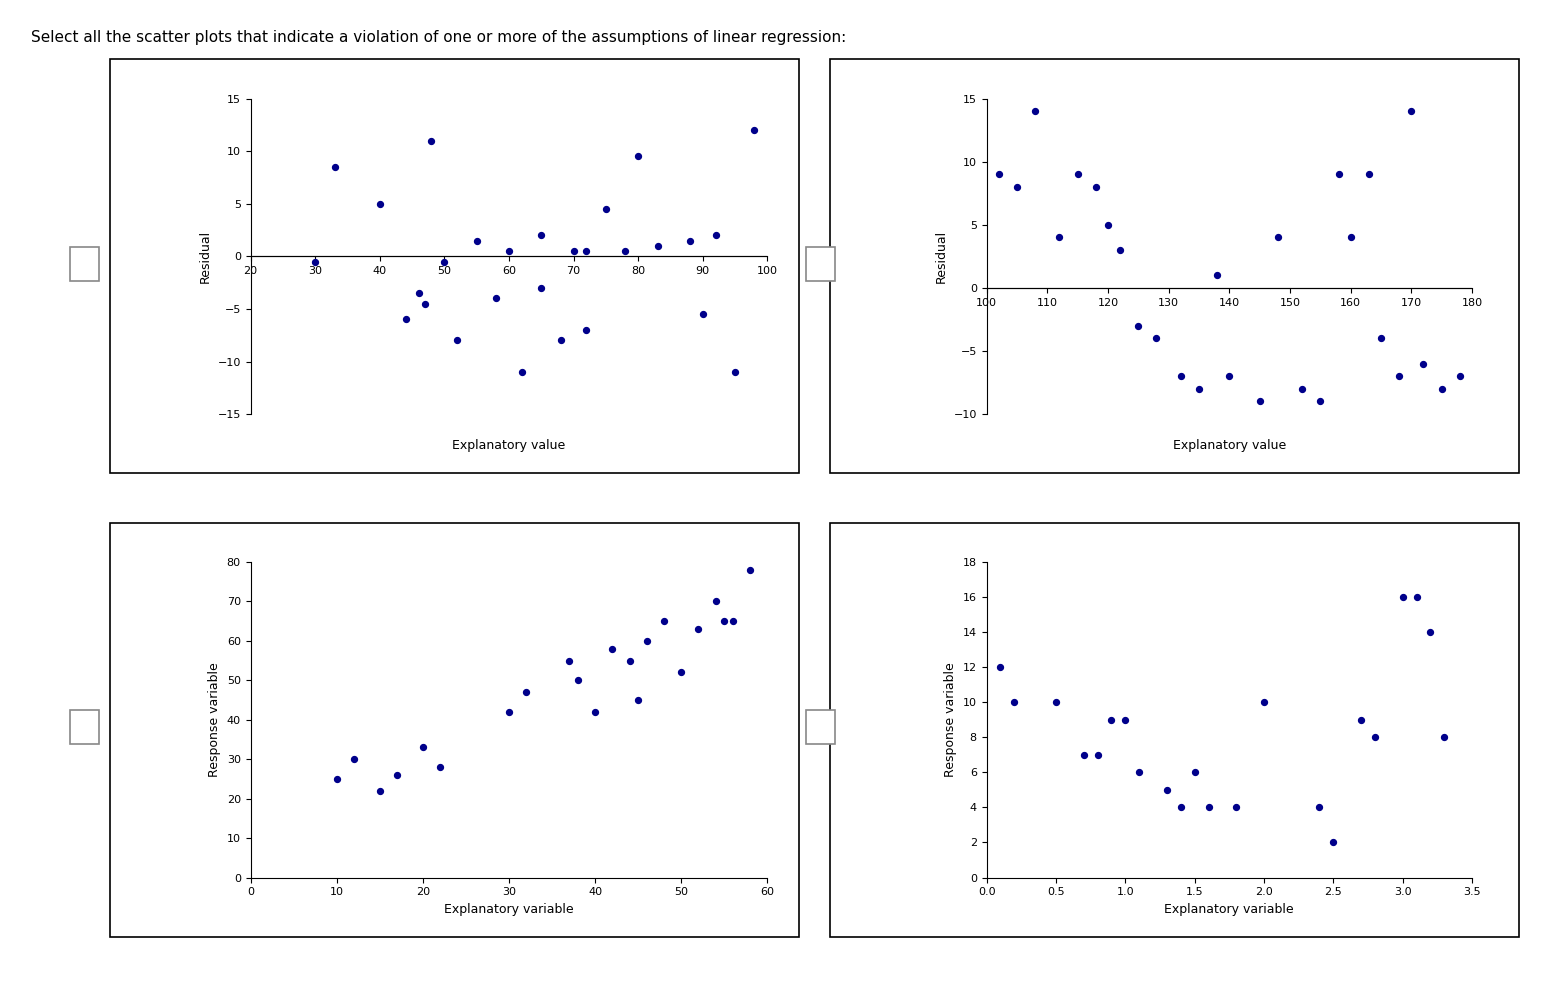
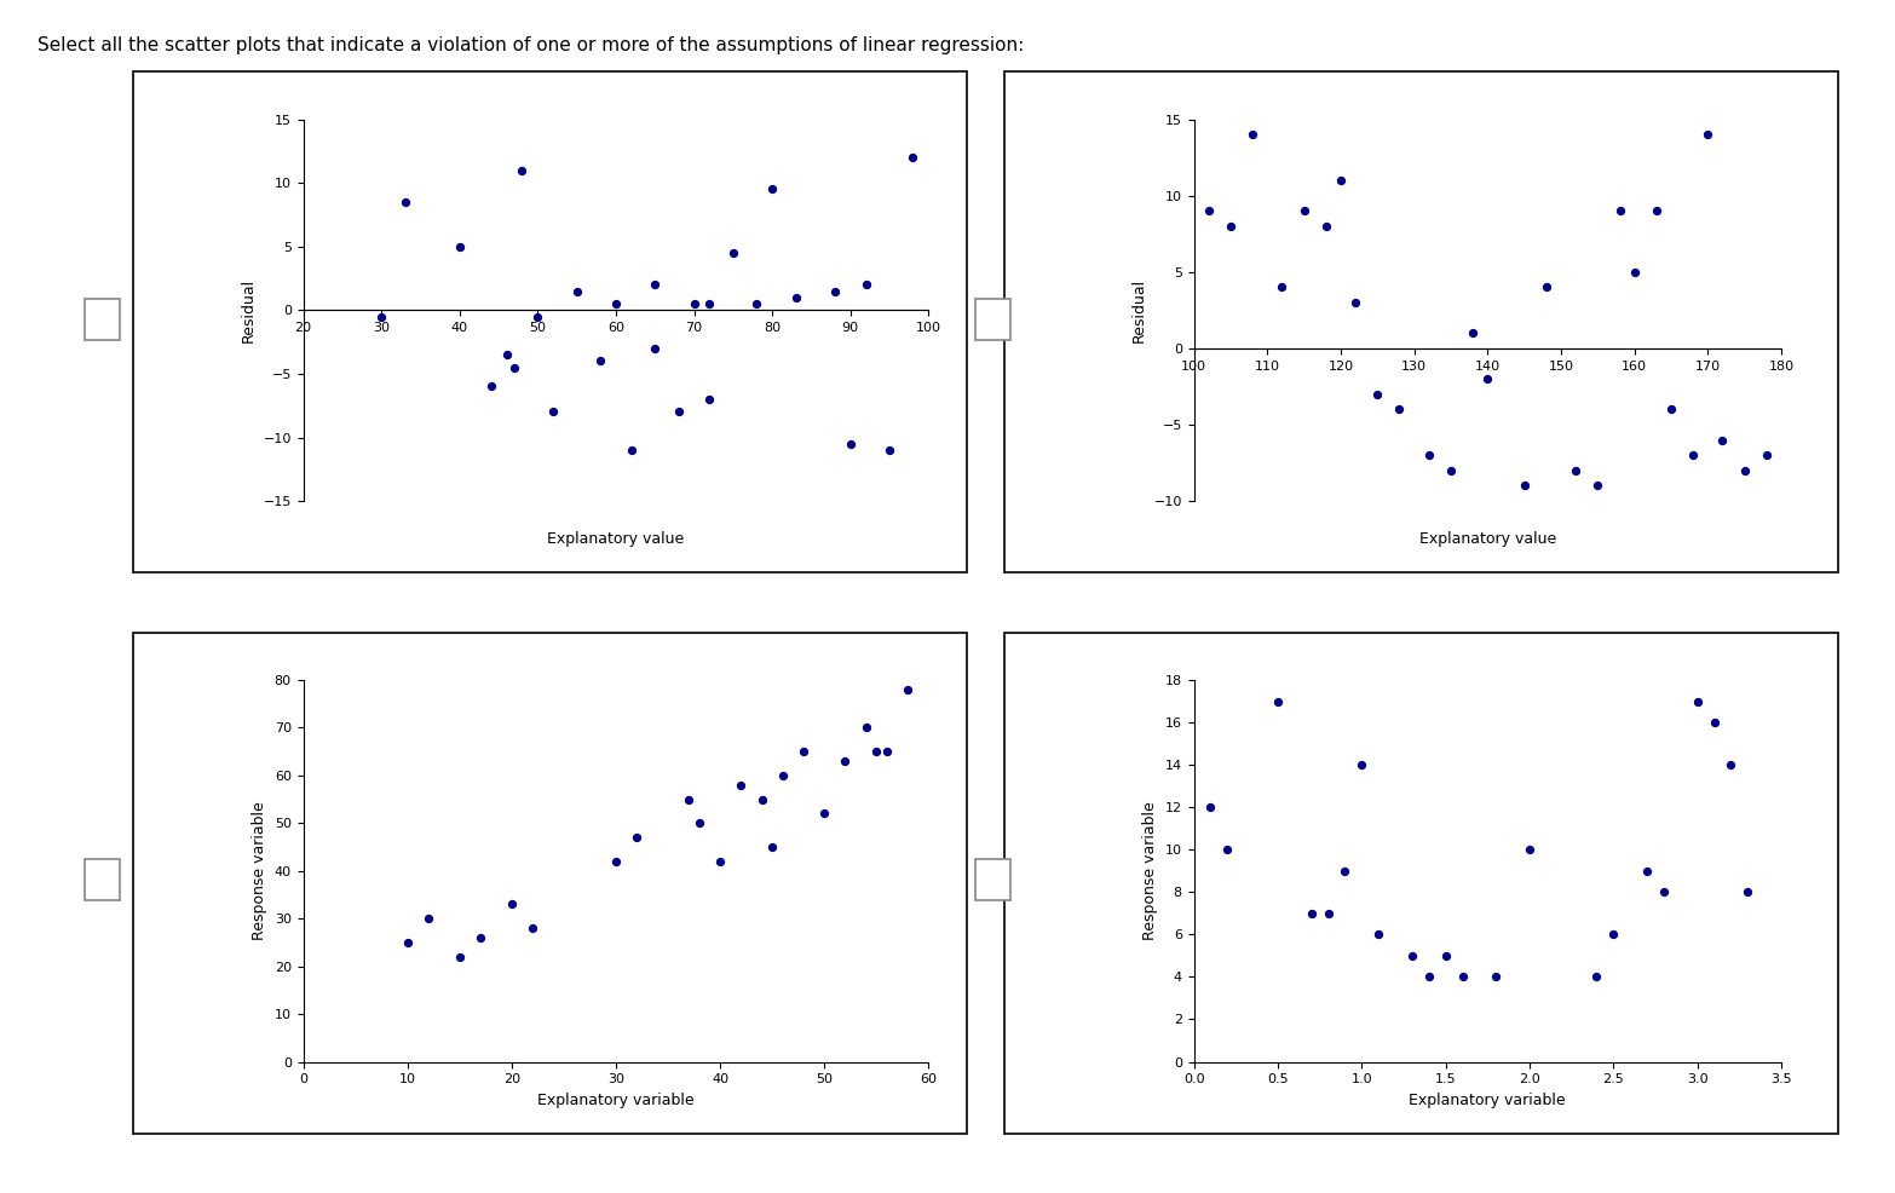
90: -5.5 -> -10.5
120: 5 -> 11
140: -7 -> -2
160: 4 -> 5
0.5: 10 -> 17
1.0: 9 -> 14
1.5: 6 -> 5
2.5: 2 -> 6
3.0: 16 -> 17
